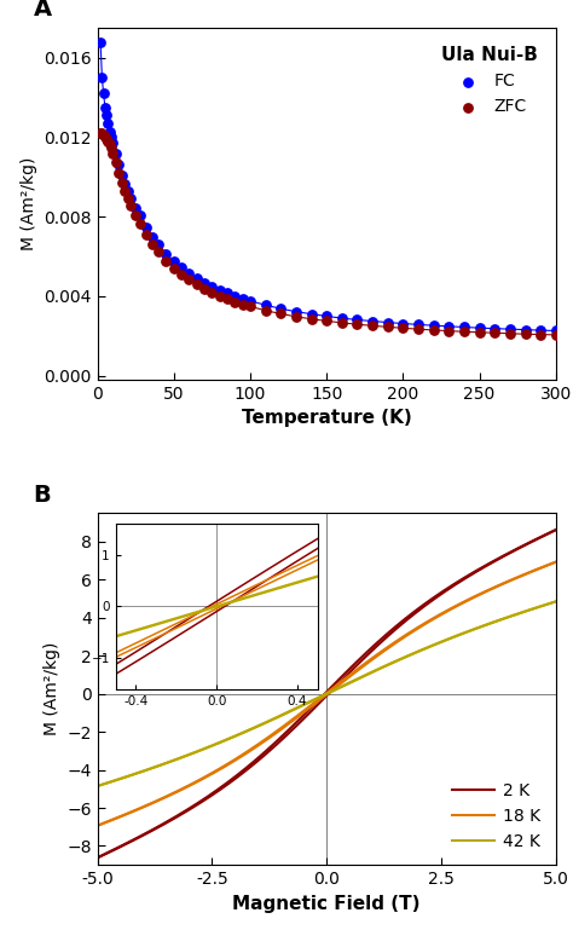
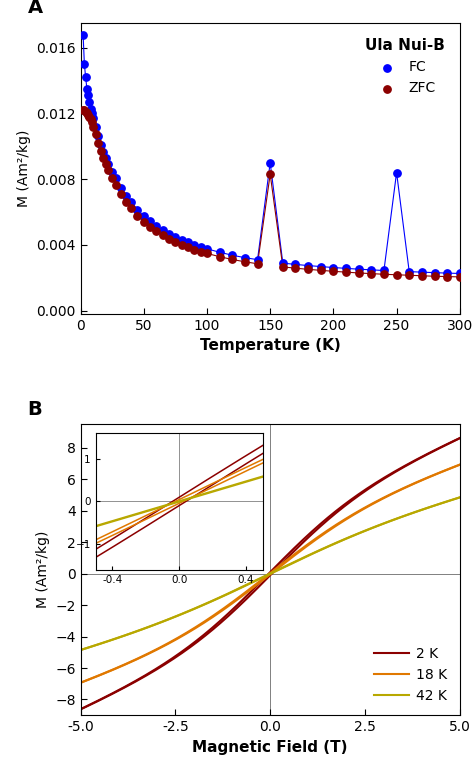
FC/150: 0.0030 -> 0.0090
ZFC/150: 0.0027 -> 0.0083
FC/250: 0.0024 -> 0.0084
